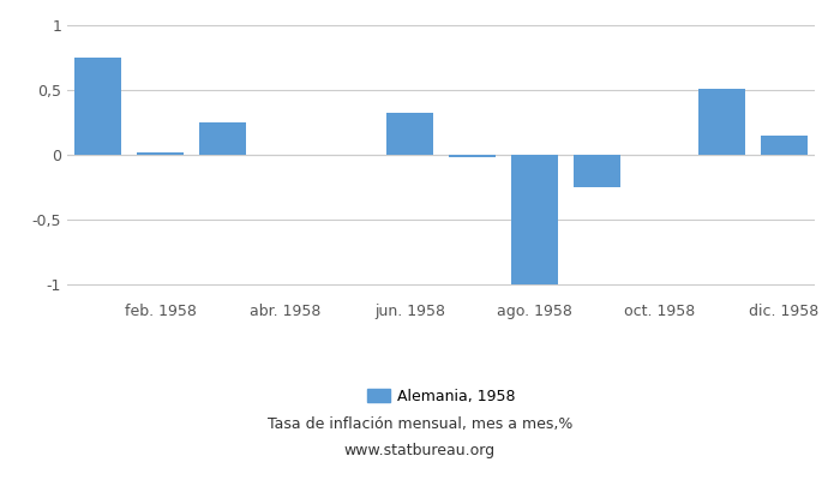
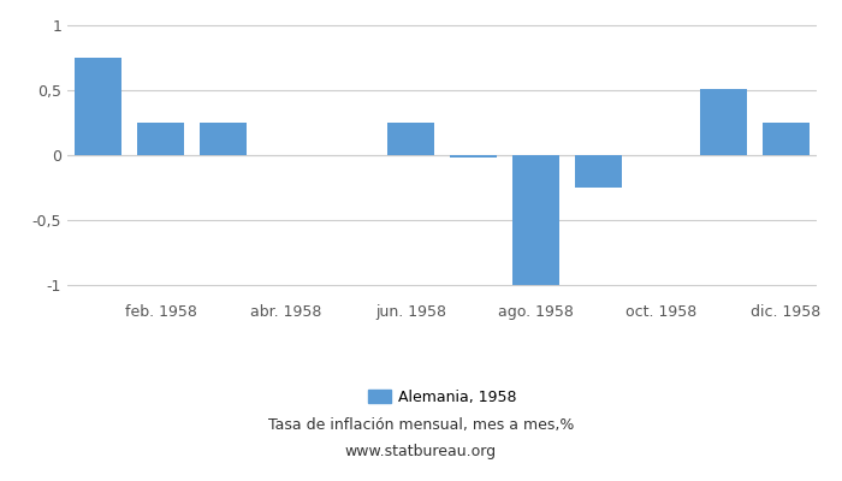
feb. 1958: 0,02 -> 0,25
jun. 1958: 0,33 -> 0,25
dic. 1958: 0,15 -> 0,25
